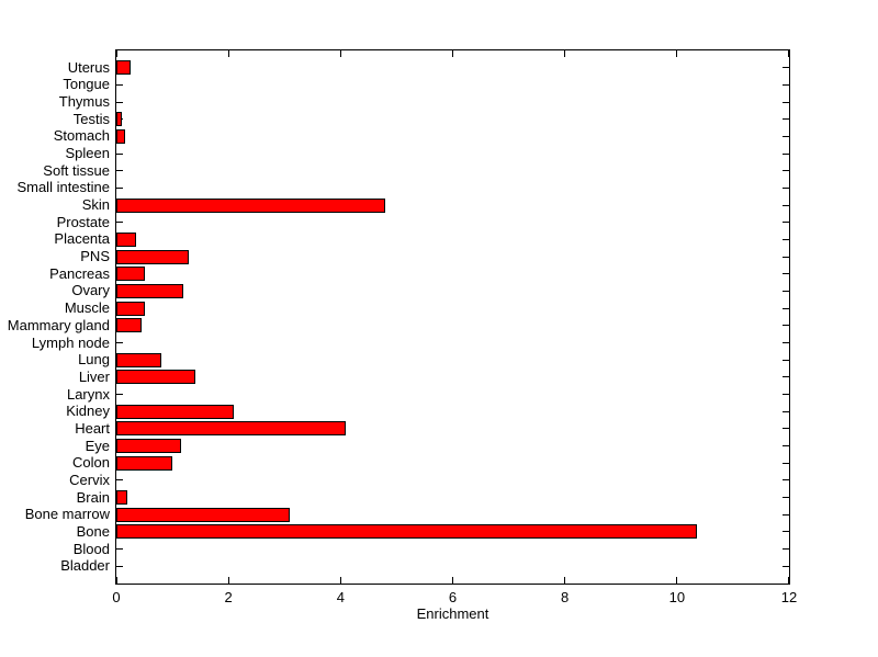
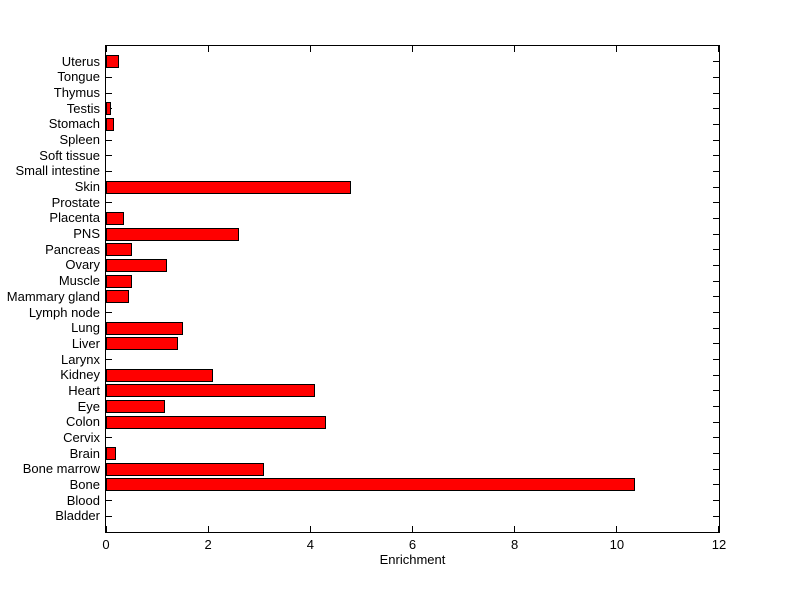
PNS: 1.3 -> 2.6
Lung: 0.8 -> 1.5
Colon: 1.0 -> 4.3
